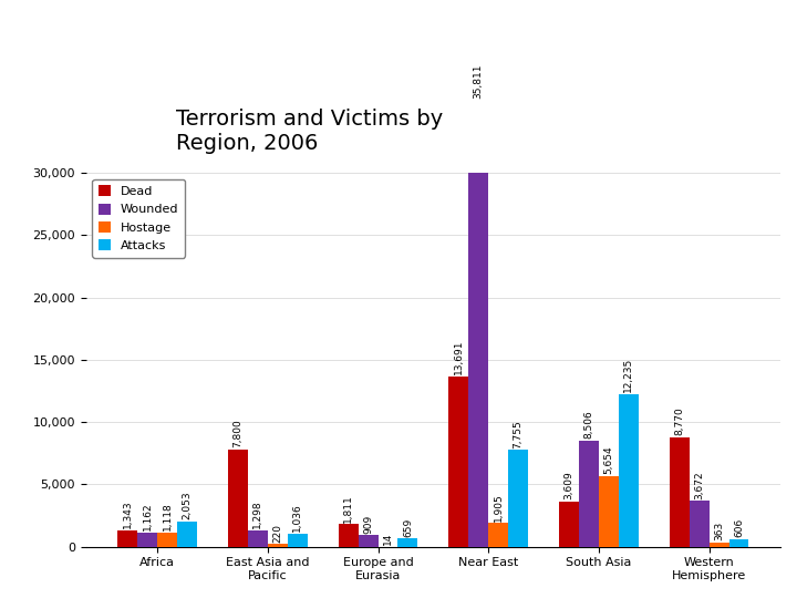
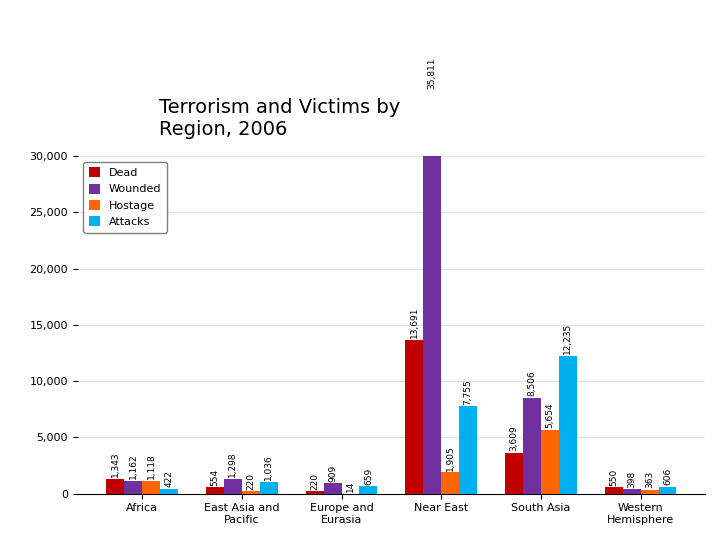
Attacks/Africa: 2,053 -> 422
Dead/East Asia and Pacific: 7,800 -> 554
Dead/Europe and Eurasia: 1,811 -> 220
Dead/Western Hemisphere: 8,770 -> 550
Wounded/Western Hemisphere: 3,672 -> 398
